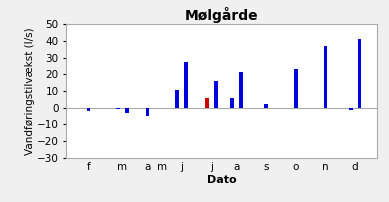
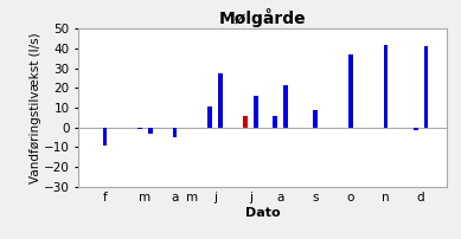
f: -2 -> -9
s: 2 -> 9
o: 23 -> 37
n: 37 -> 42
